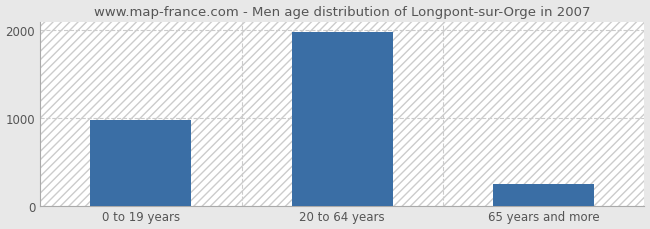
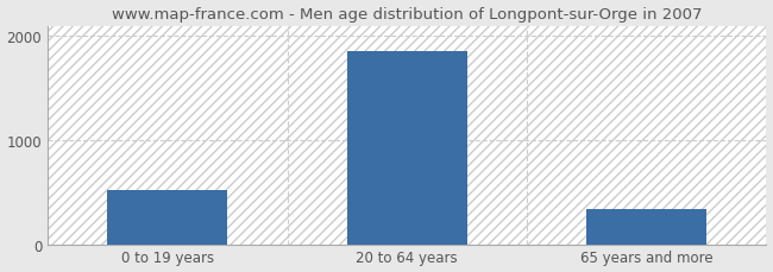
0 to 19 years: 980 -> 520
20 to 64 years: 1980 -> 1860
65 years and more: 250 -> 340
